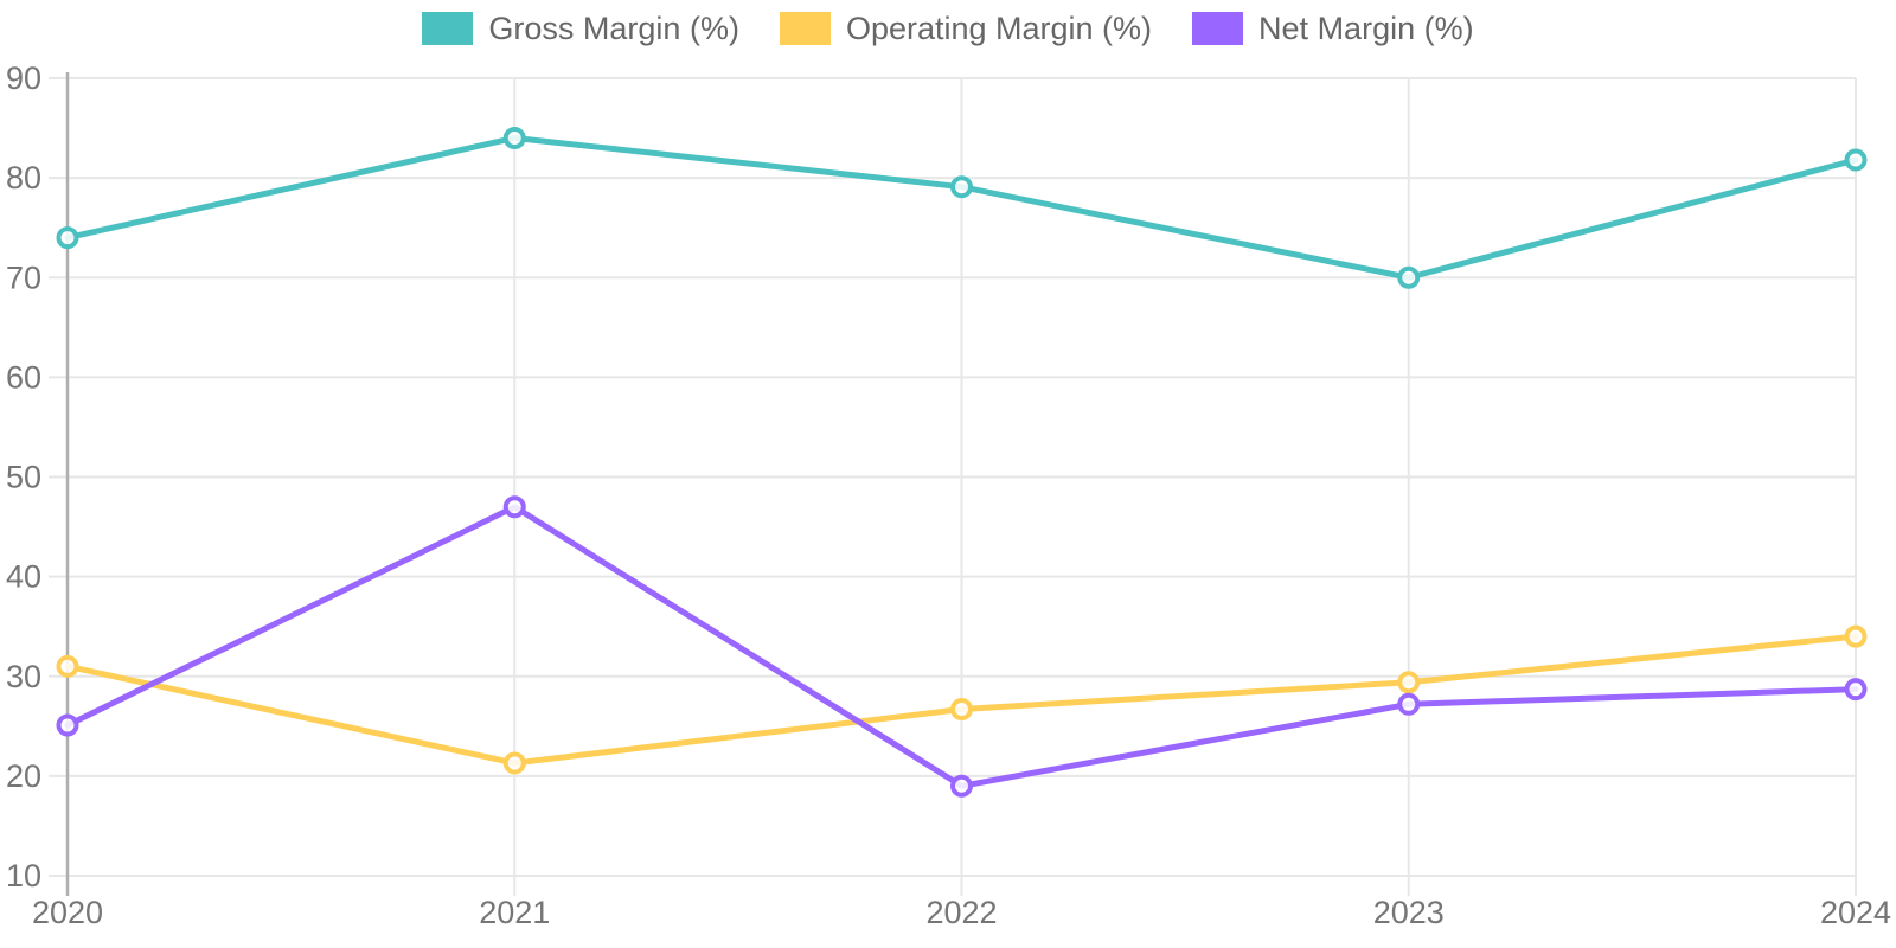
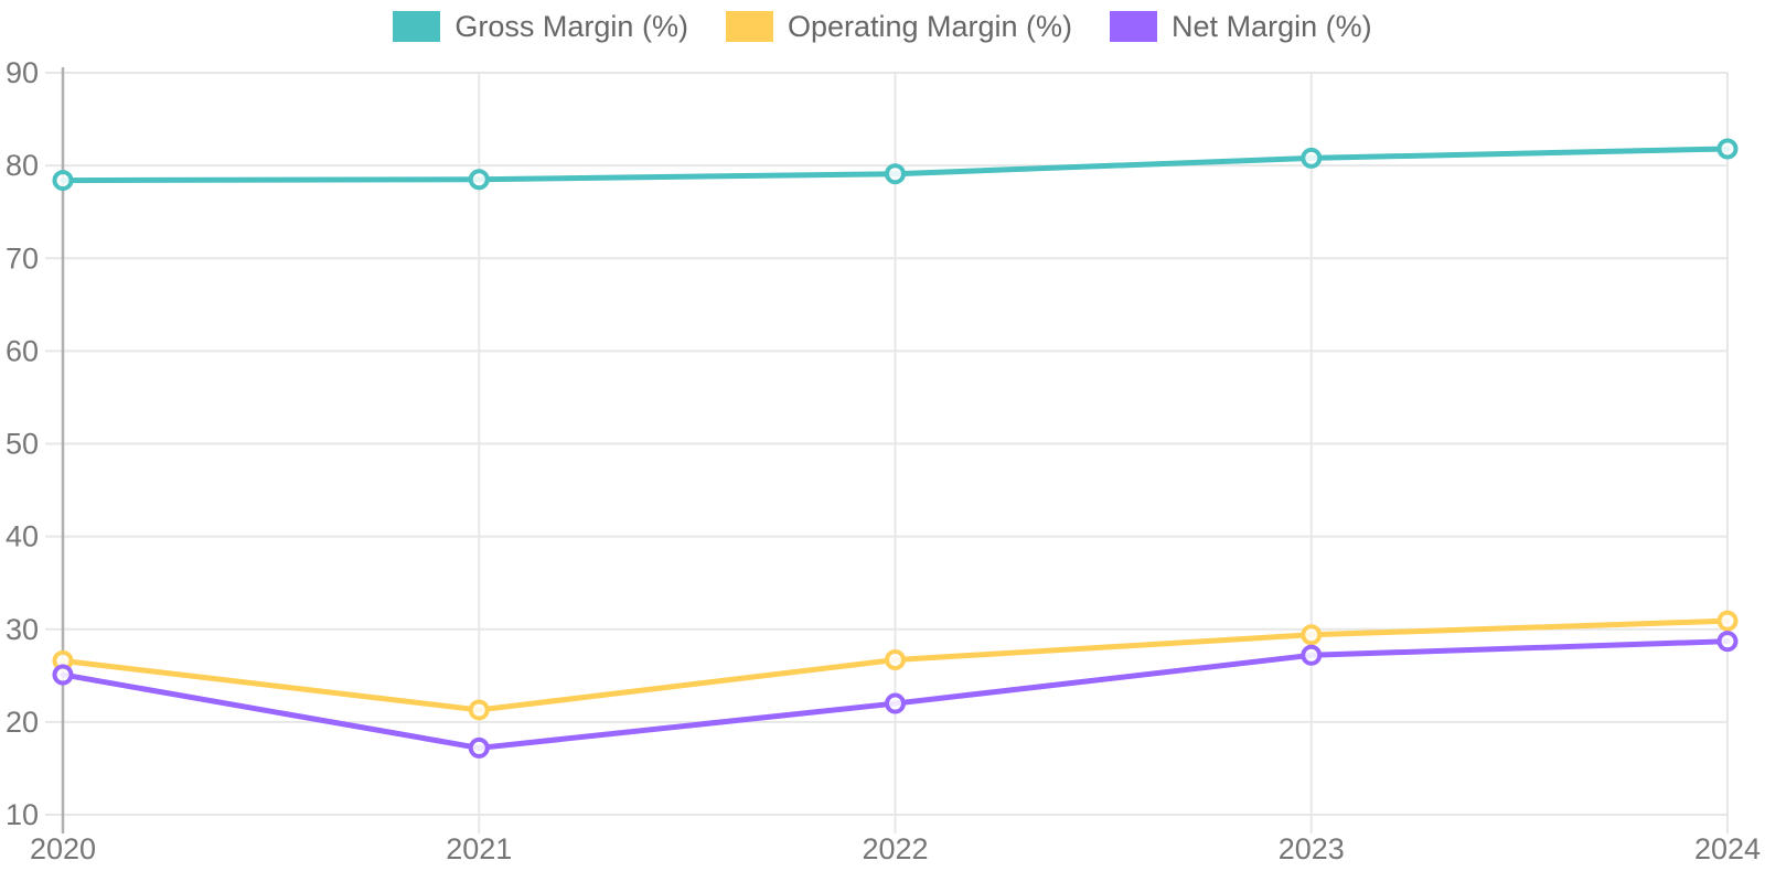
Gross Margin (%)/2020: 74 -> 78
Operating Margin (%)/2020: 31 -> 27
Gross Margin (%)/2021: 84 -> 78
Net Margin (%)/2021: 47 -> 17
Net Margin (%)/2022: 19 -> 22
Gross Margin (%)/2023: 70 -> 81
Operating Margin (%)/2024: 34 -> 31
